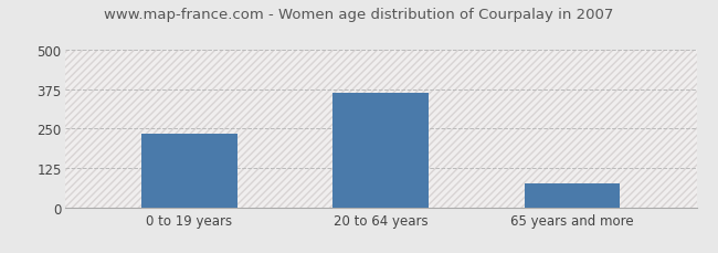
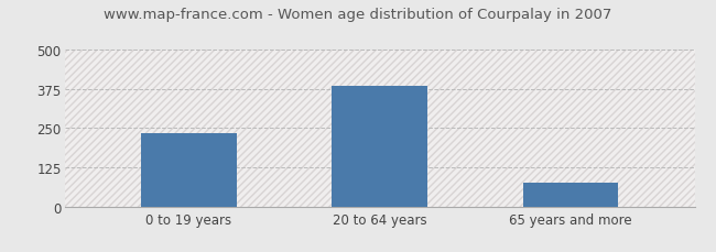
20 to 64 years: 365 -> 385
